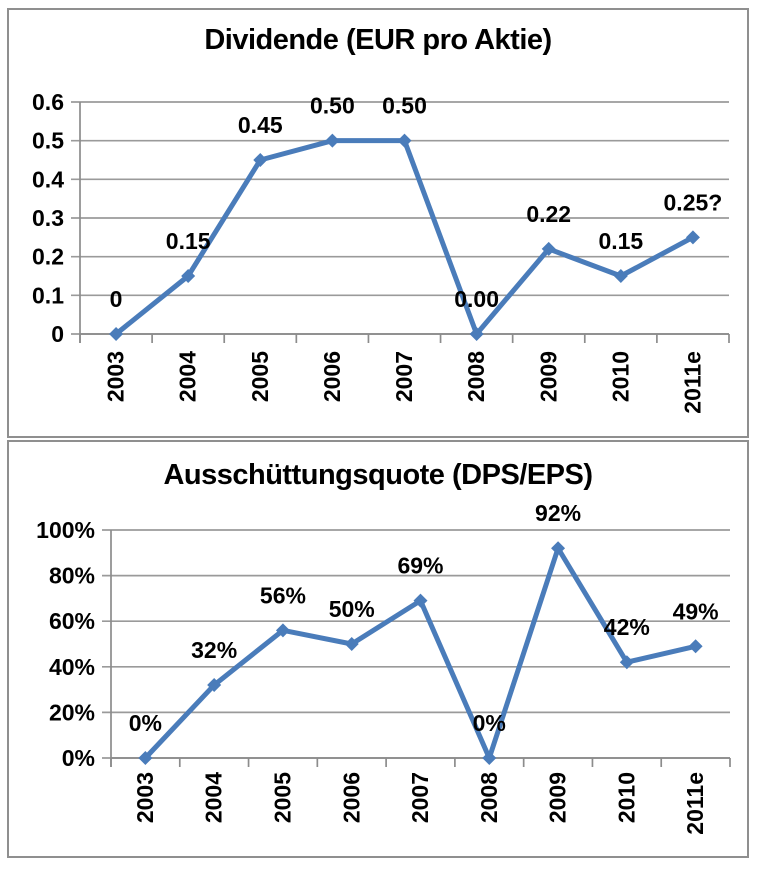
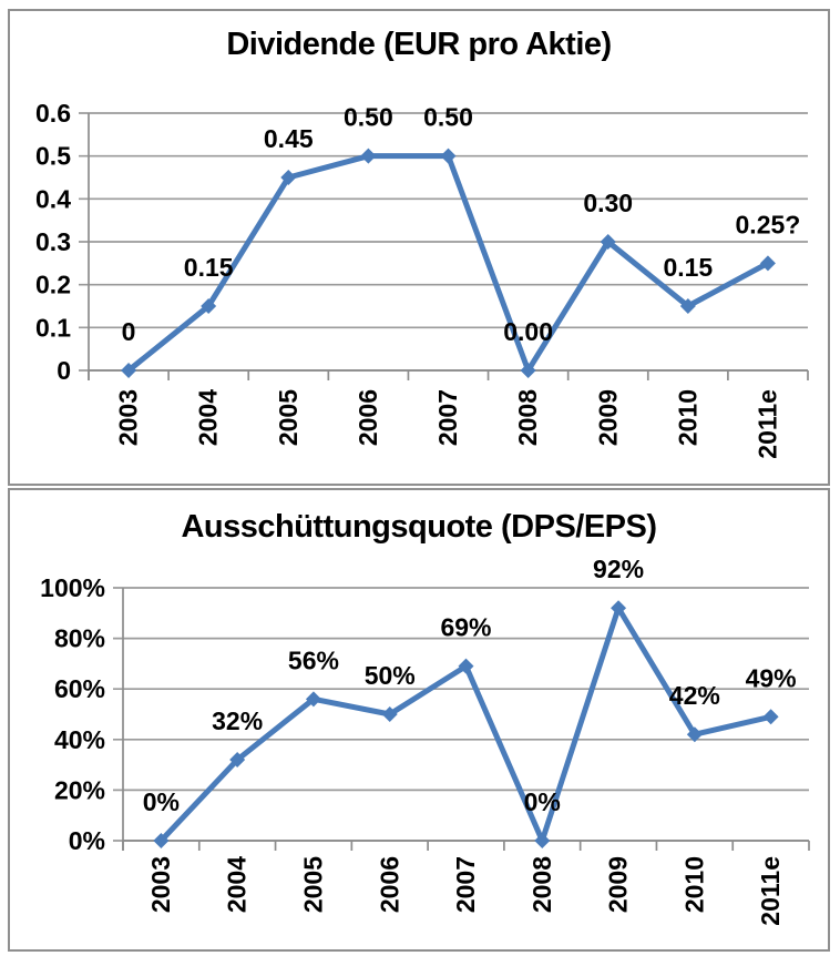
Dividende (EUR pro Aktie)/2009: 0.22 -> 0.30
